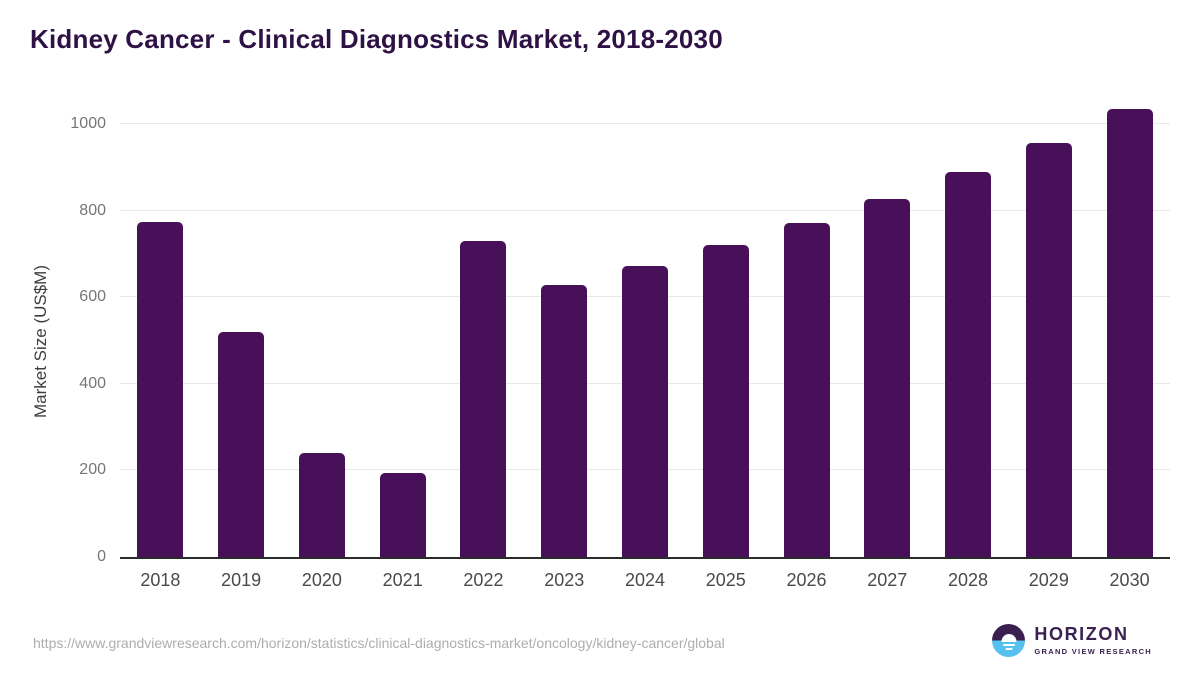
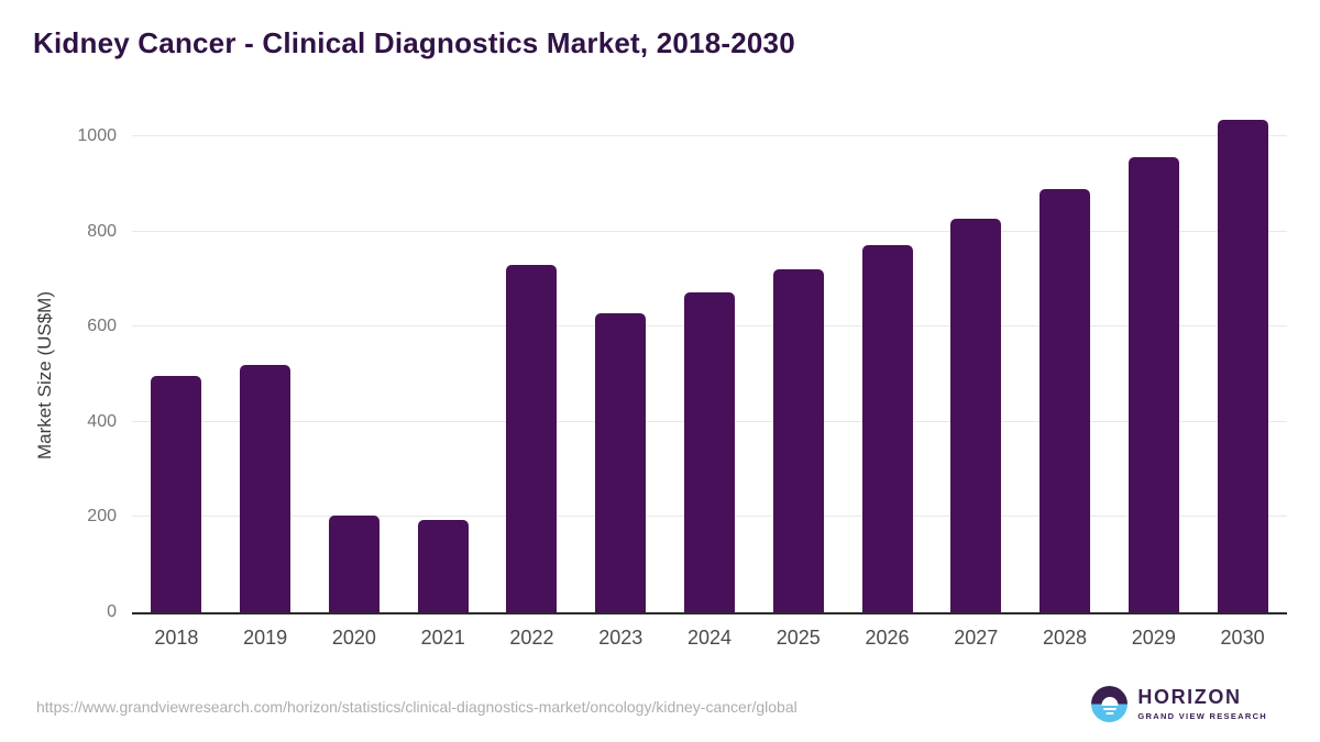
2018: 770 -> 500
2020: 240 -> 200
